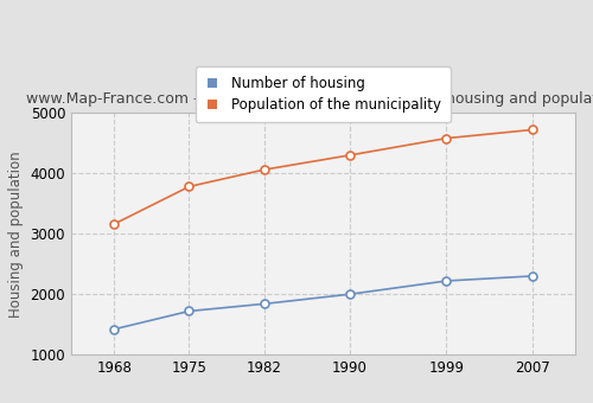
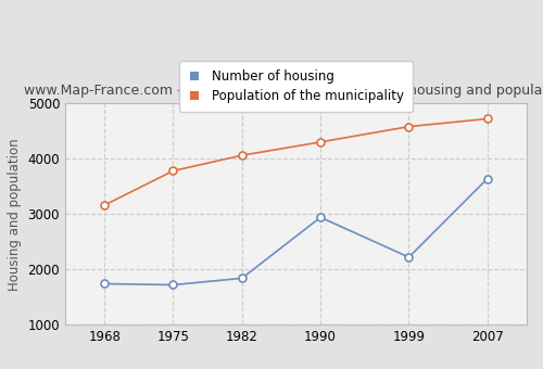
Number of housing/1968: 1420 -> 1740
Number of housing/1990: 2000 -> 2940
Number of housing/2007: 2300 -> 3640
